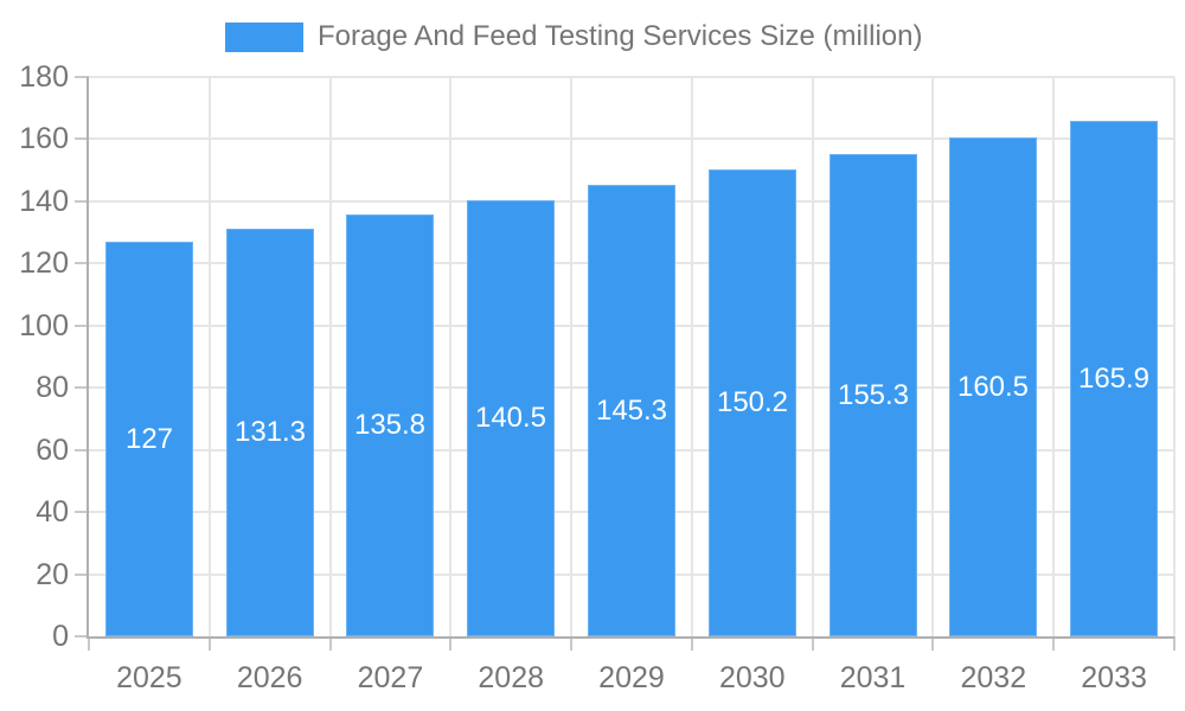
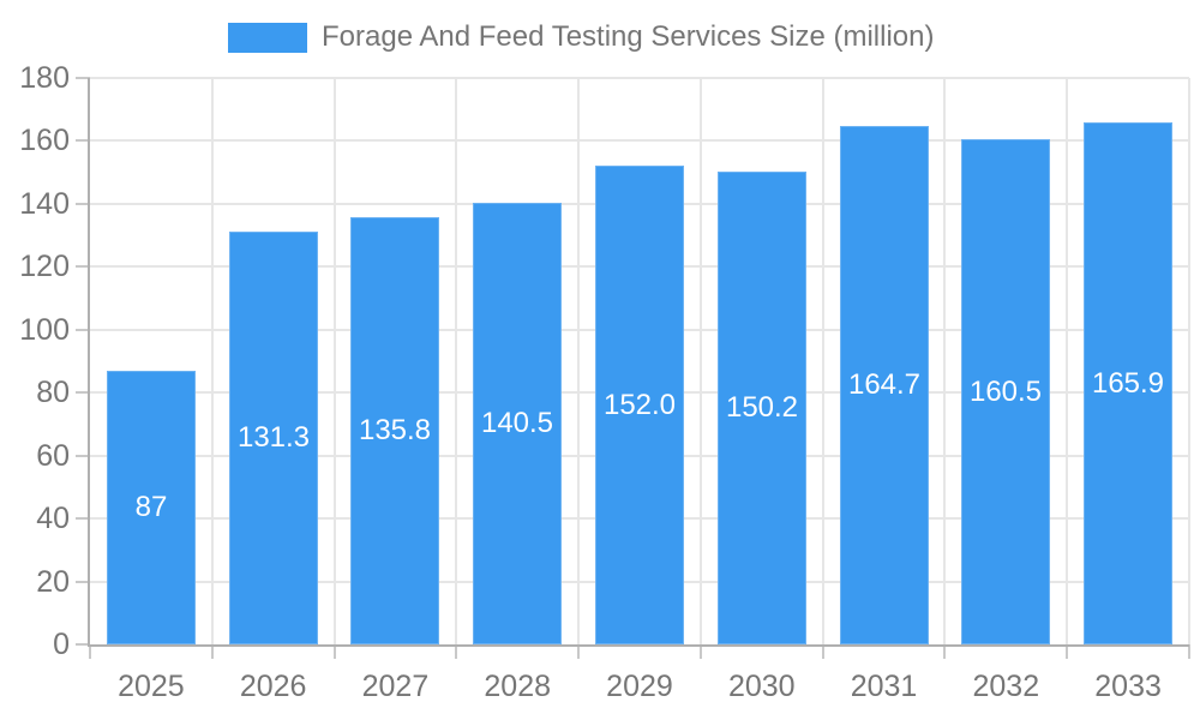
2025: 127 -> 87
2029: 145.3 -> 152.0
2031: 155.3 -> 164.7
